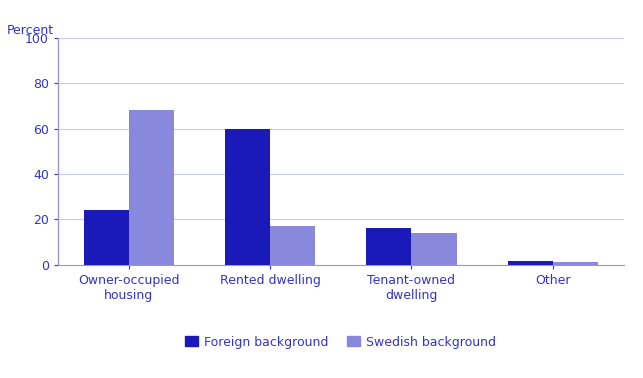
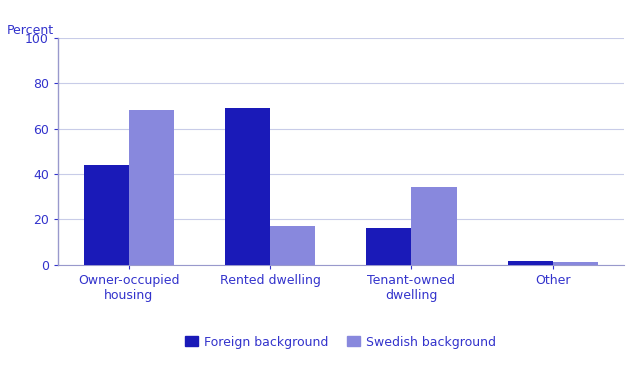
Foreign background/Owner-occupied housing: 24.0 -> 44.0
Foreign background/Rented dwelling: 60.0 -> 69.0
Swedish background/Tenant-owned dwelling: 14 -> 34
